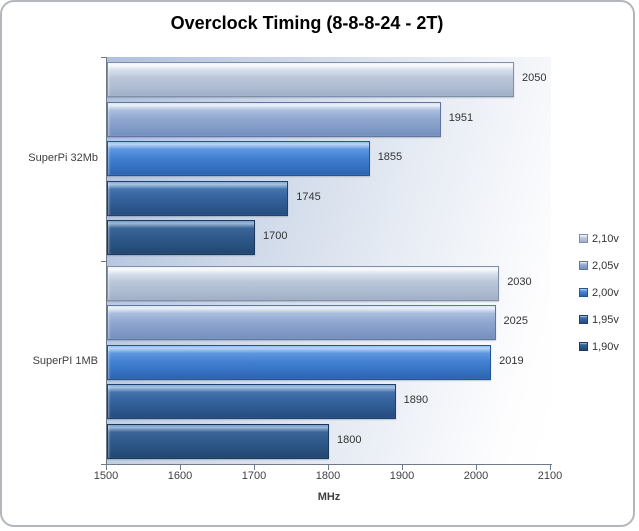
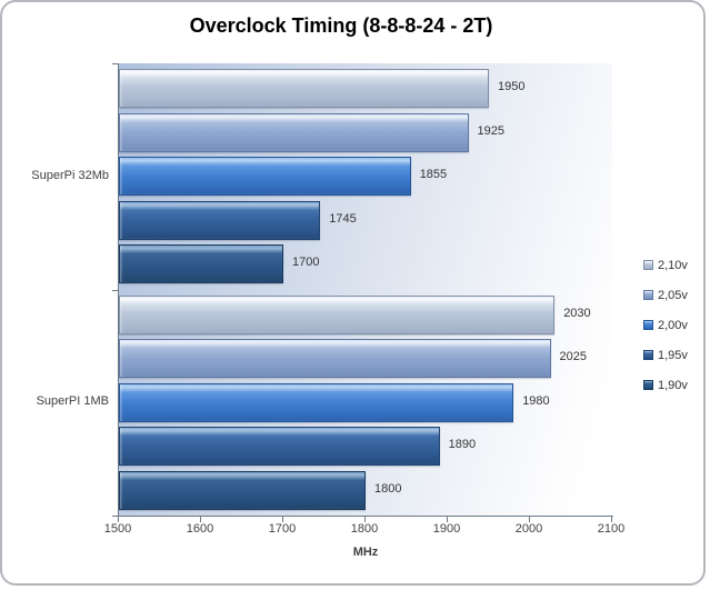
2,10v/SuperPi 32Mb: 2050 -> 1950
2,05v/SuperPi 32Mb: 1951 -> 1925
2,00v/SuperPI 1MB: 2019 -> 1980
